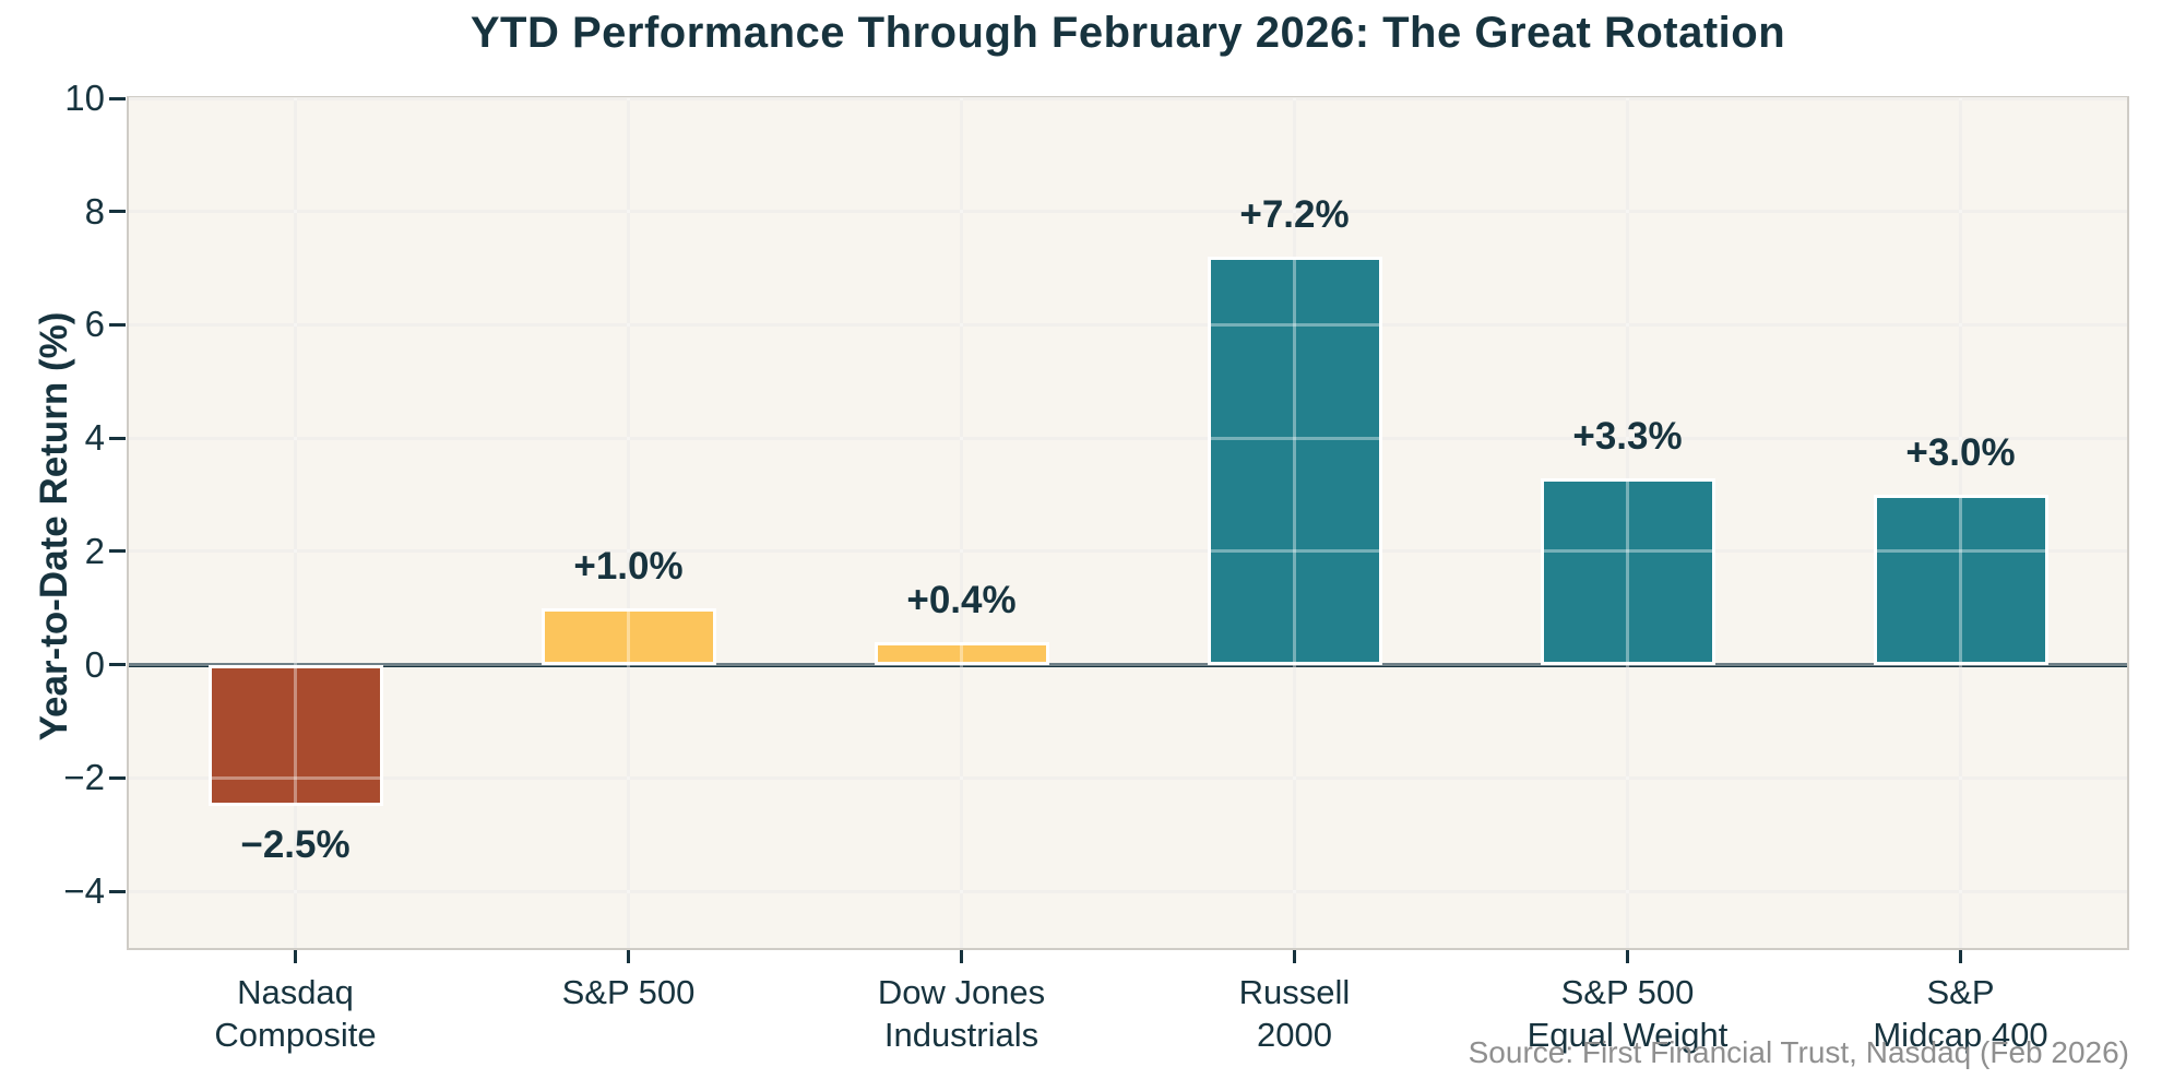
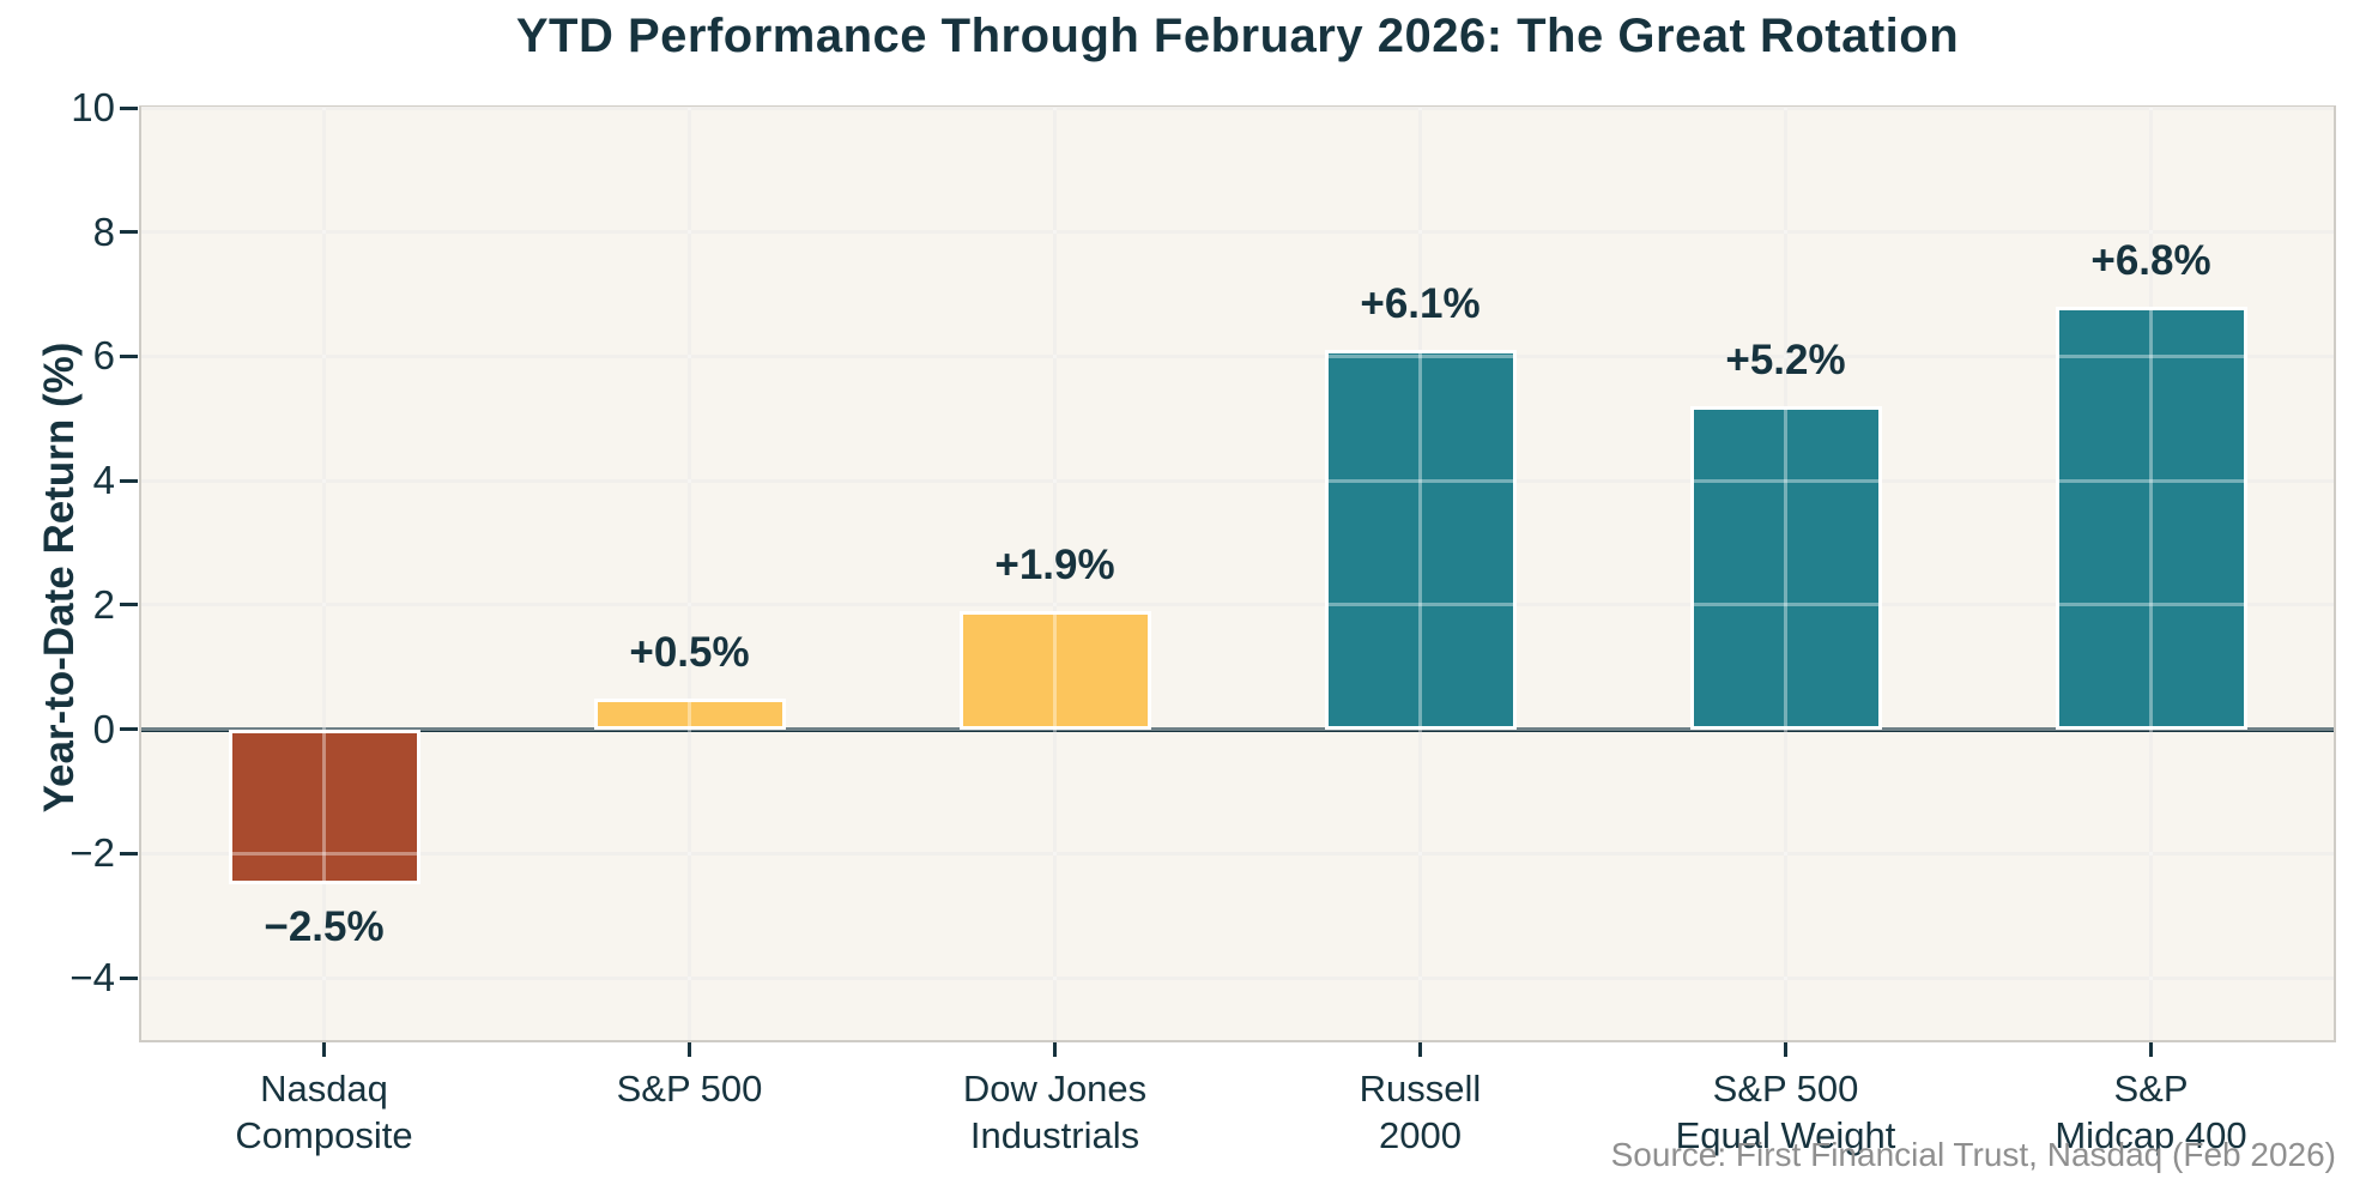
S&P 500: +1.0% -> +0.5%
Dow Jones Industrials: +0.4% -> +1.9%
Russell 2000: +7.2% -> +6.1%
S&P 500 Equal Weight: +3.3% -> +5.2%
S&P Midcap 400: +3.0% -> +6.8%
